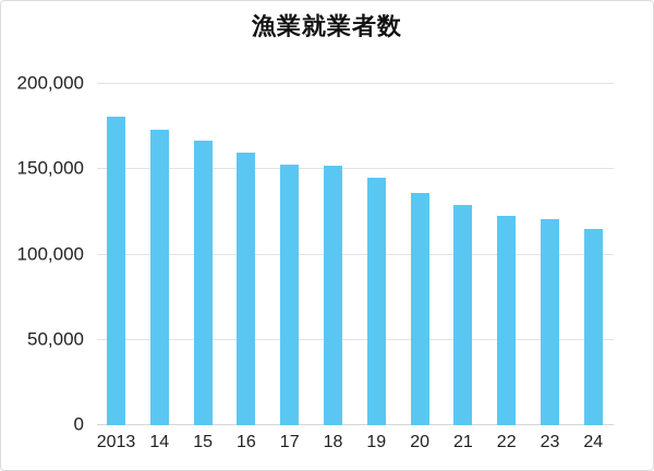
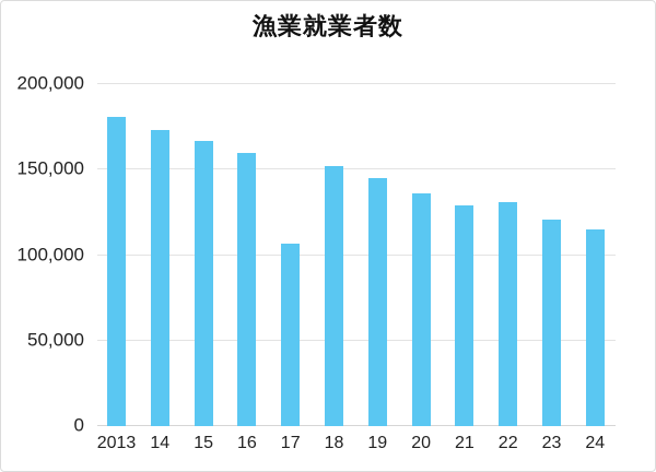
17: 153000 -> 107000
22: 123000 -> 131000
